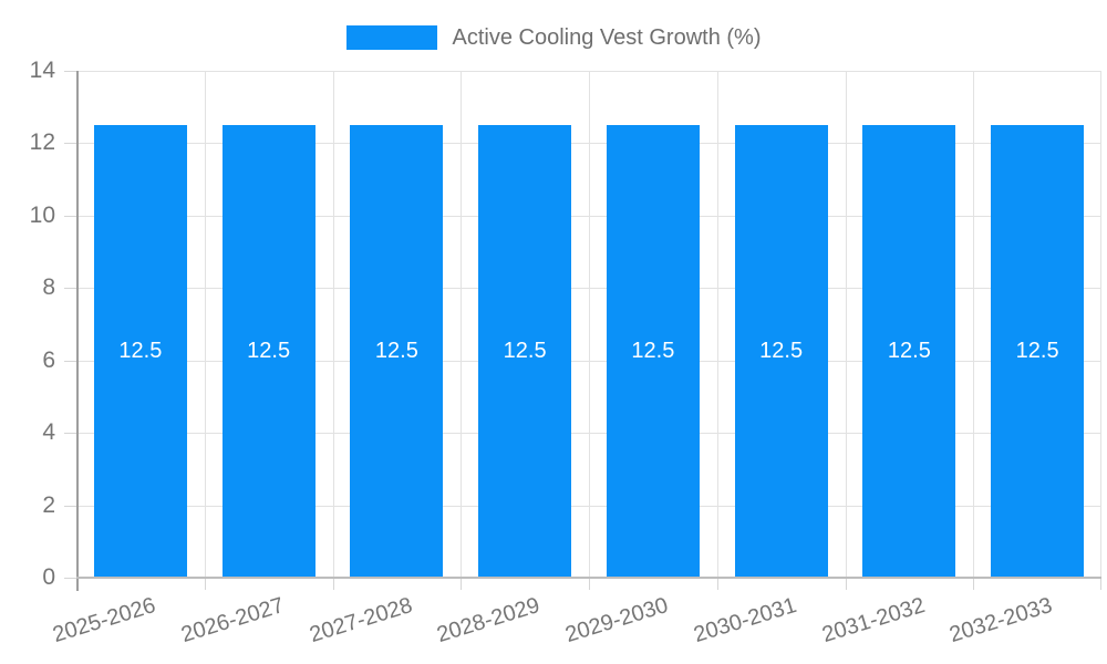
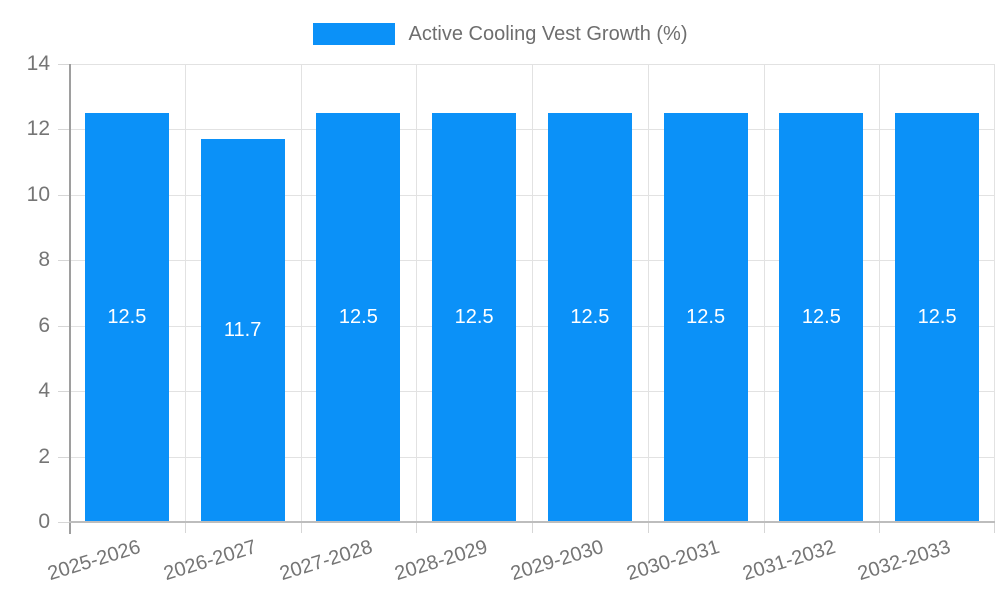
2026-2027: 12.5 -> 11.7
